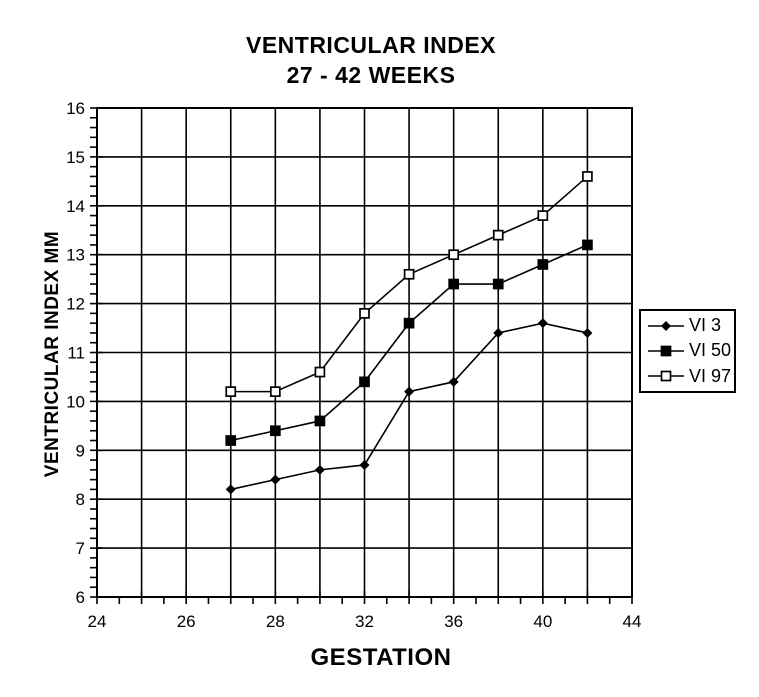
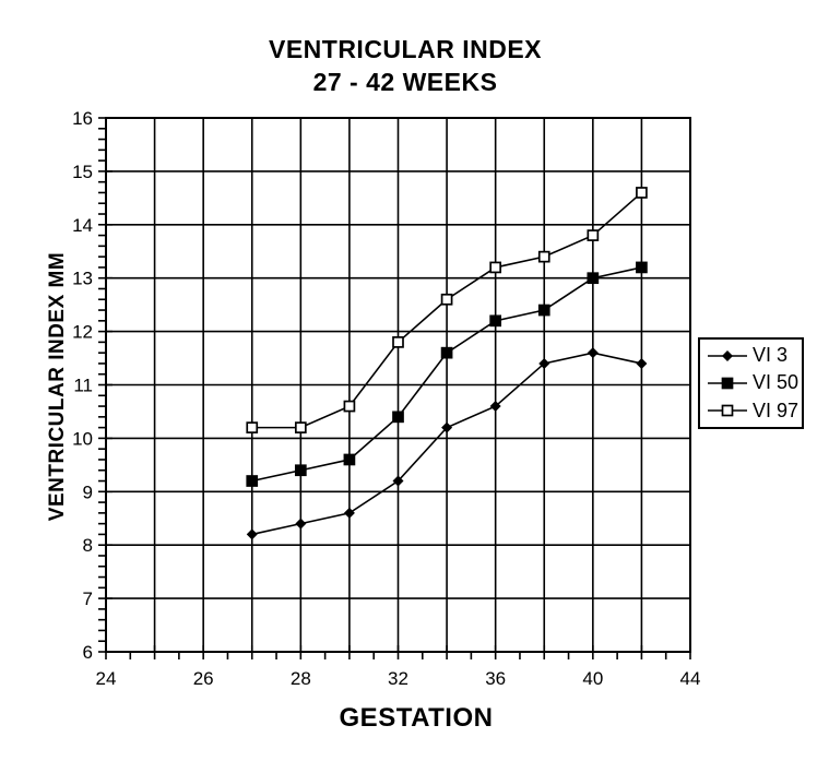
VI 3/32: 8.7 -> 9.2
VI 3/36: 10.4 -> 10.6
VI 50/36: 12.4 -> 12.2
VI 97/36: 13.0 -> 13.2
VI 50/40: 12.8 -> 13.0
